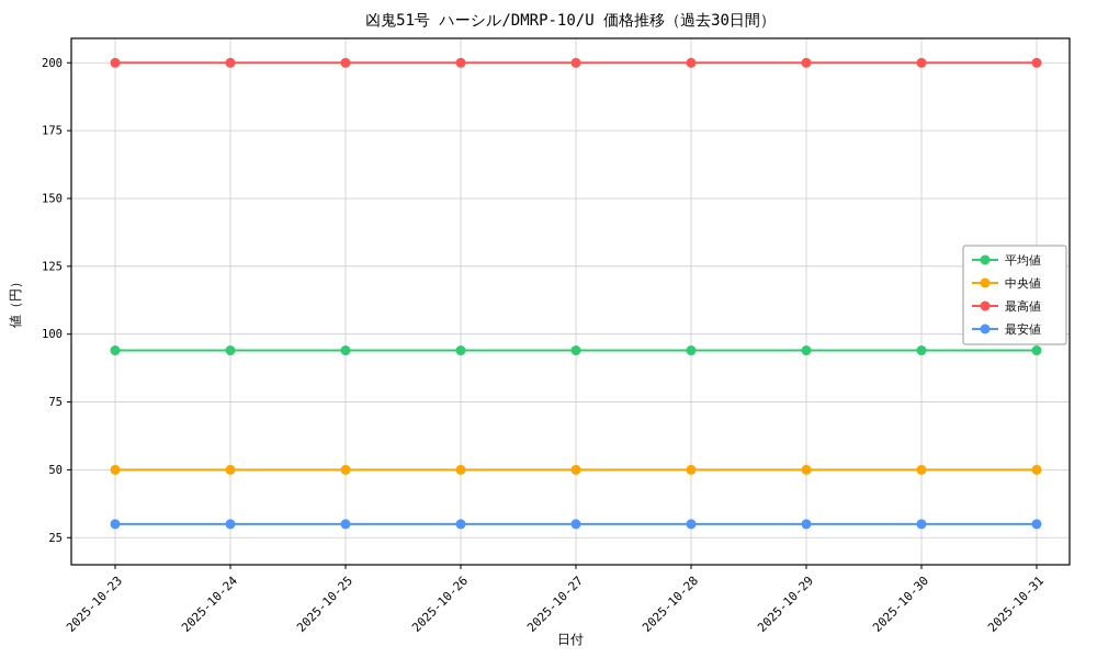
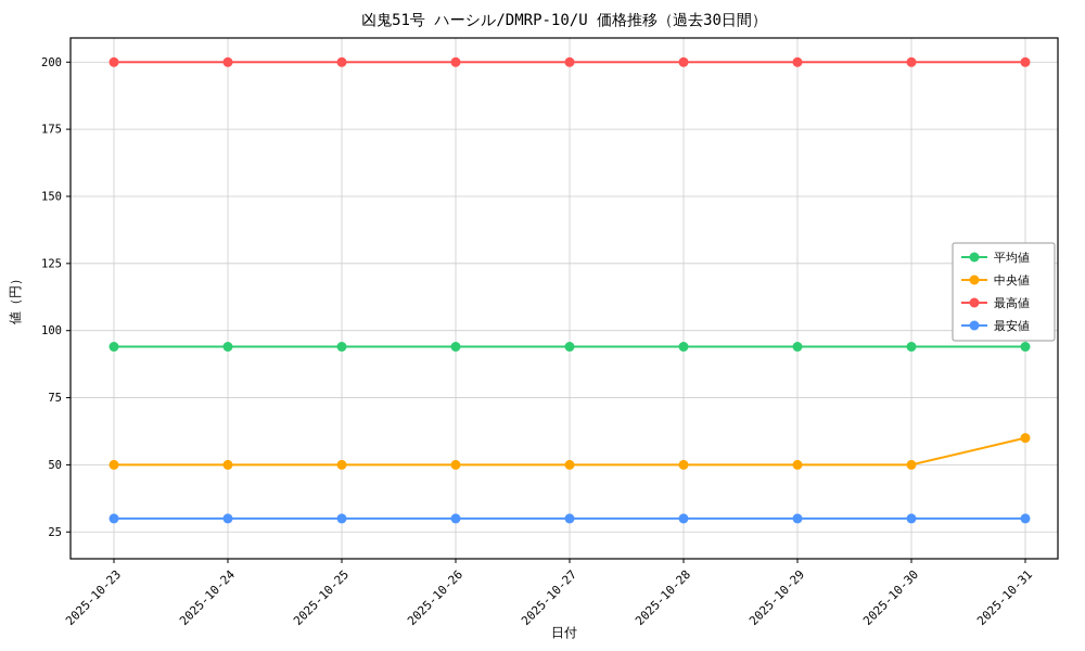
中央値/2025-10-31: 50 -> 60
